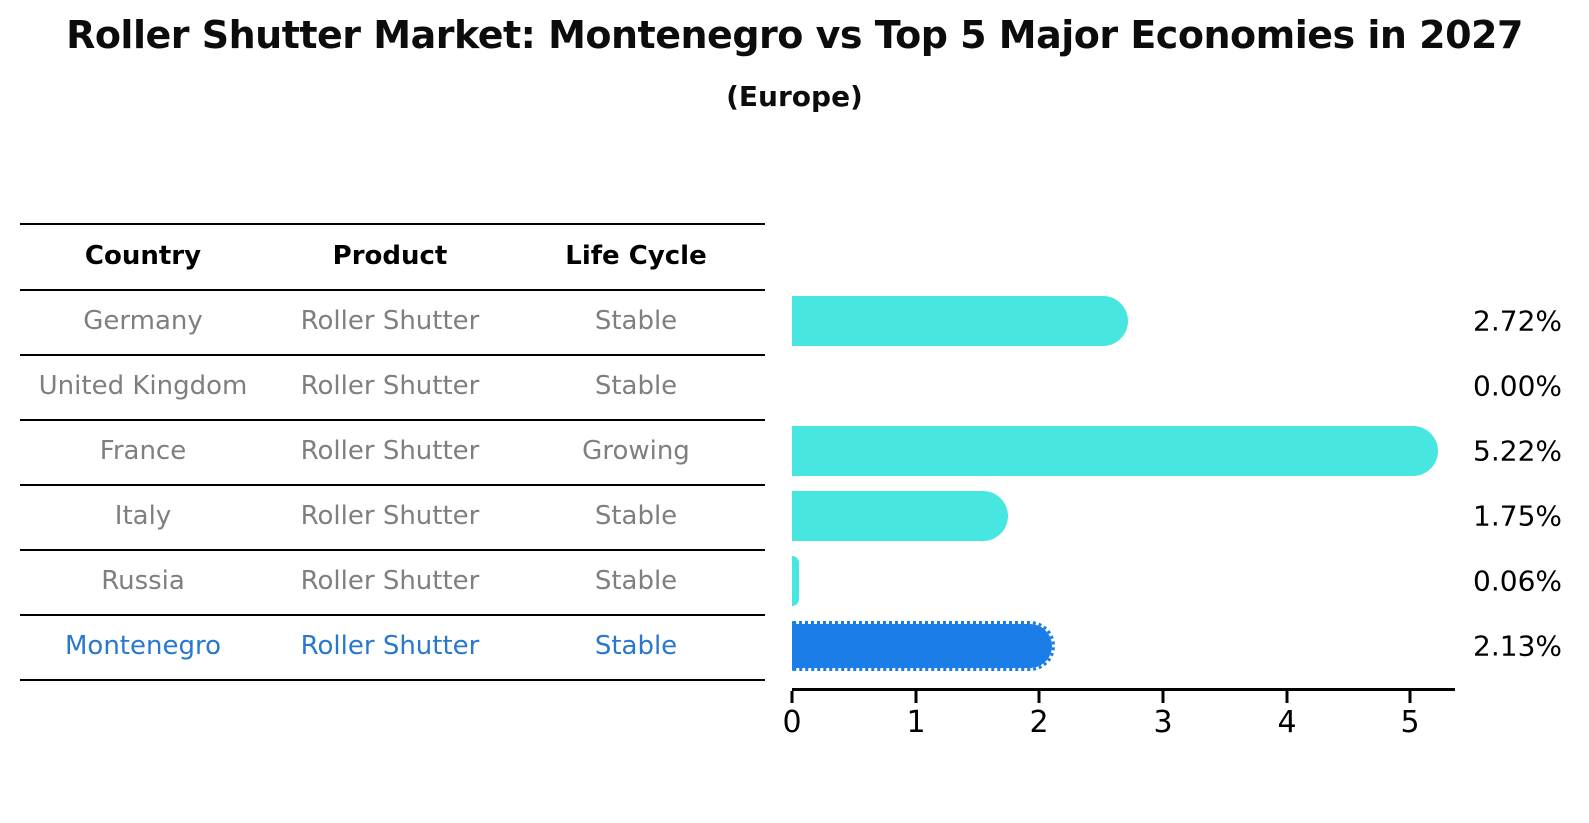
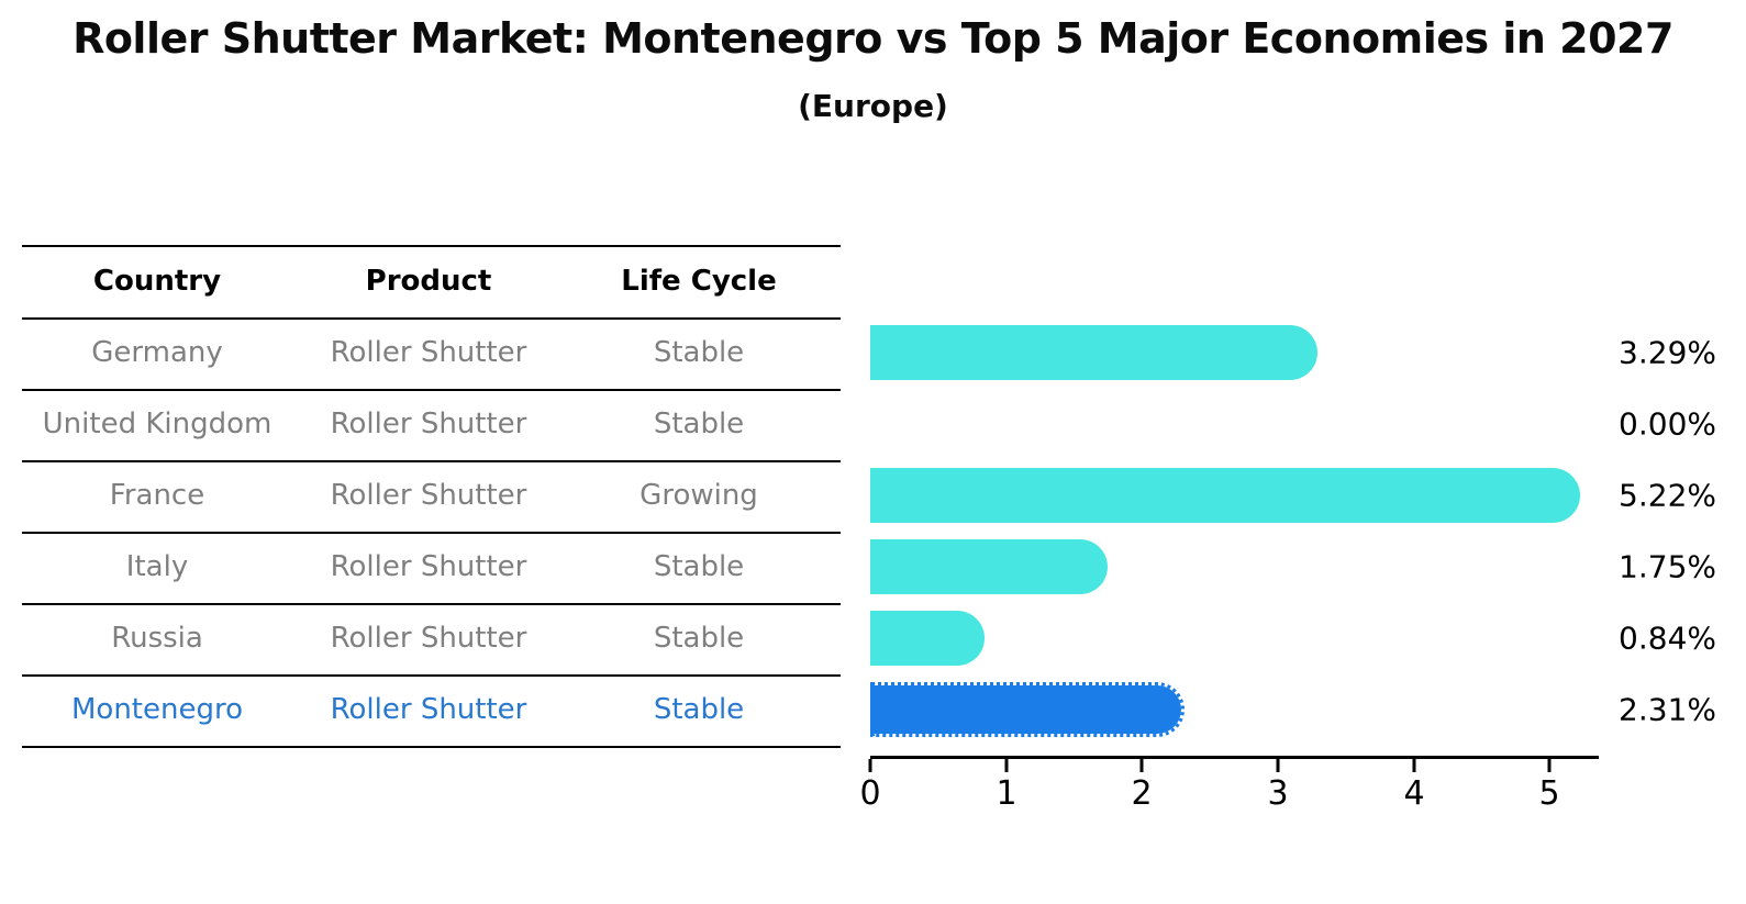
Germany: 2.72% -> 3.29%
Russia: 0.06% -> 0.84%
Montenegro: 2.13% -> 2.31%
